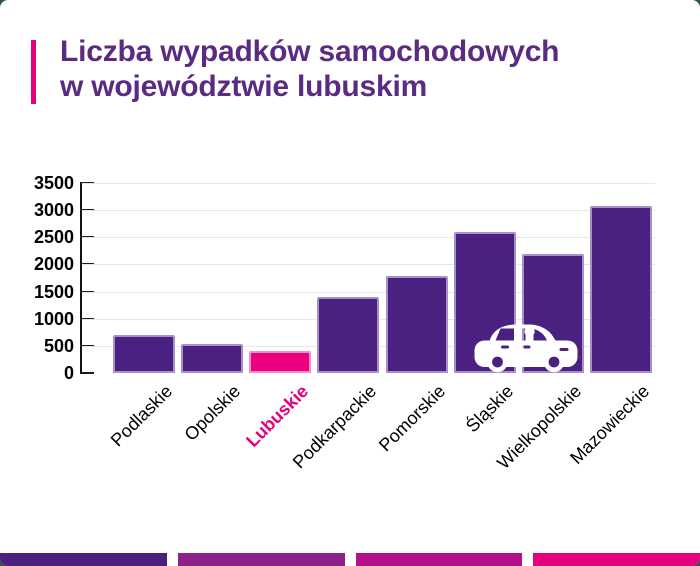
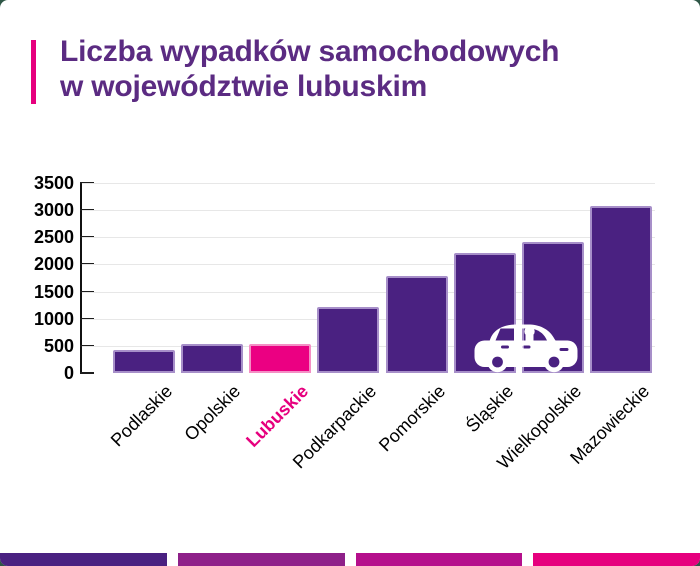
Podlaskie: 700 -> 400
Lubuskie: 400 -> 500
Podkarpackie: 1400 -> 1200
Śląskie: 2600 -> 2200
Wielkopolskie: 2200 -> 2400
